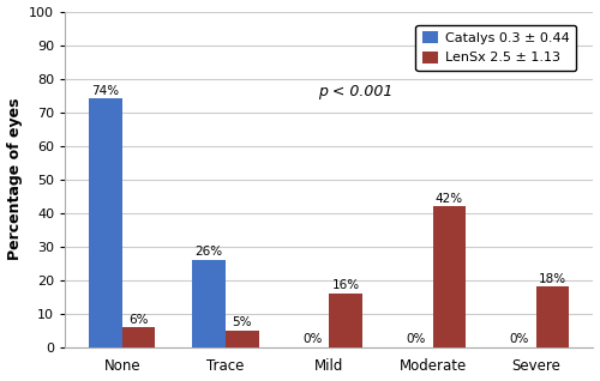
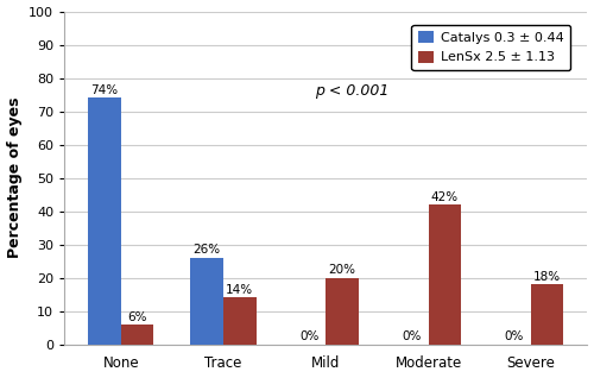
LenSx 2.5 ± 1.13/Trace: 5% -> 14%
LenSx 2.5 ± 1.13/Mild: 16% -> 20%
